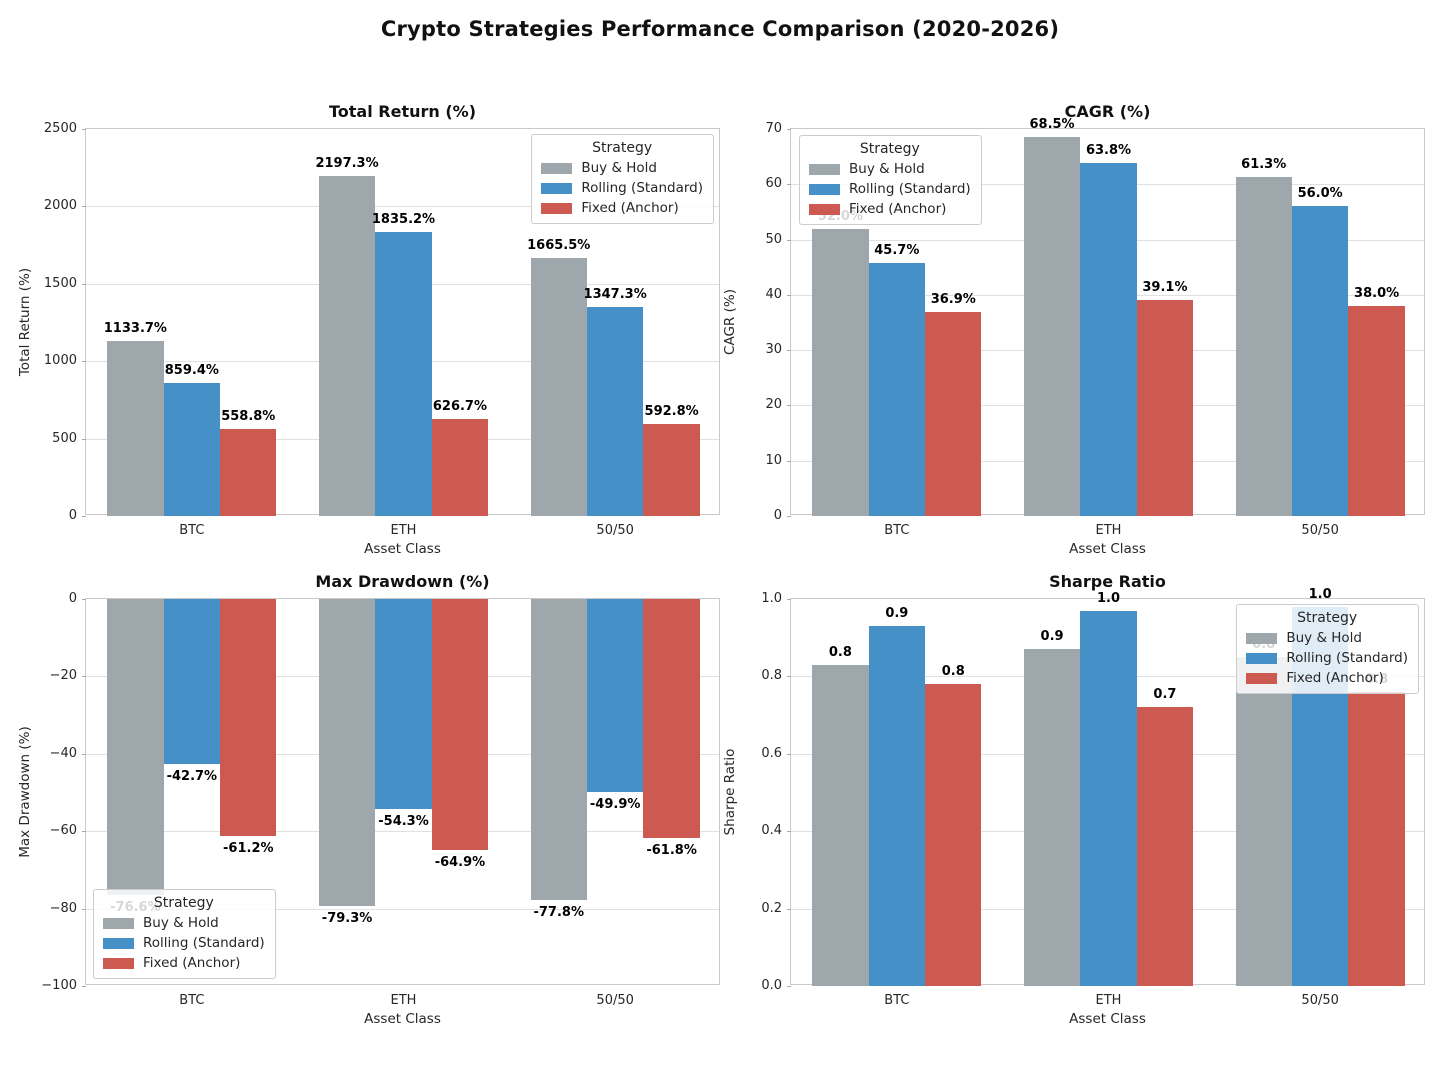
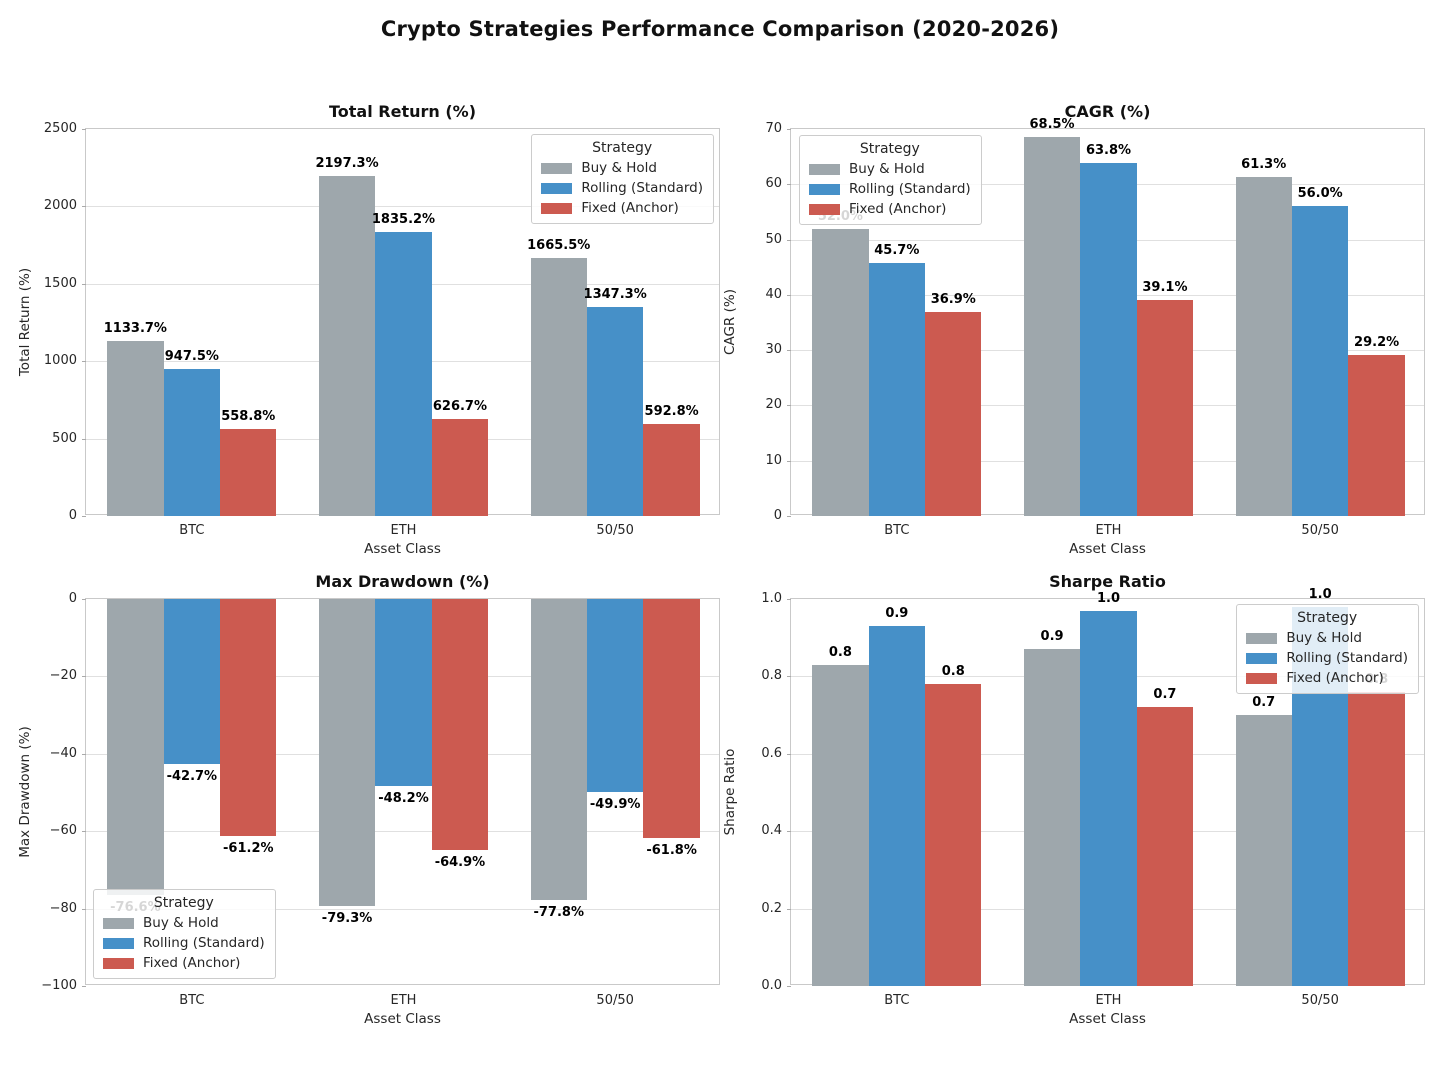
Total Return (%)/Rolling (Standard)/BTC: 859.4% -> 947.5%
CAGR (%)/Fixed (Anchor)/50/50: 38.0% -> 29.2%
Max Drawdown (%)/Rolling (Standard)/ETH: -54.3% -> -48.2%
Sharpe Ratio/Buy & Hold/50/50: 0.8 -> 0.7
